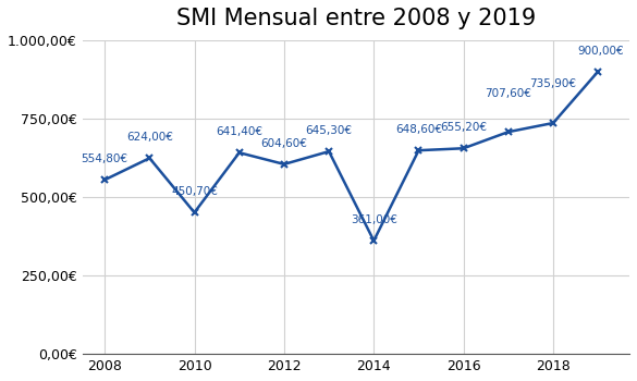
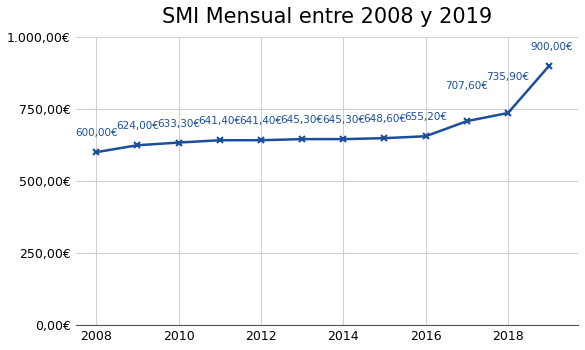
2008: 554,80€ -> 600,00€
2010: 450,70€ -> 633,30€
2012: 604,60€ -> 641,40€
2014: 361,00€ -> 645,30€
